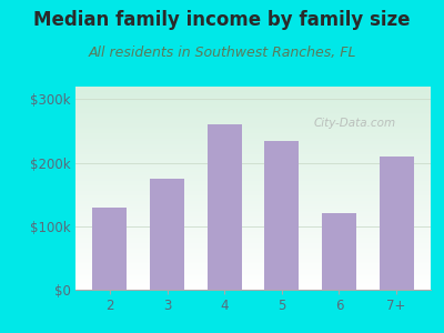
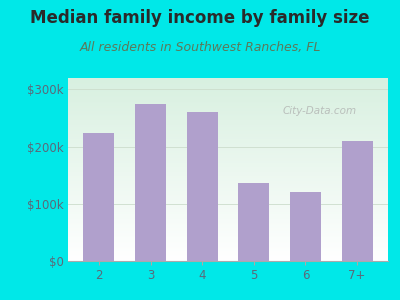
2: $130k -> $224k
3: $175k -> $274k
5: $235k -> $136k
